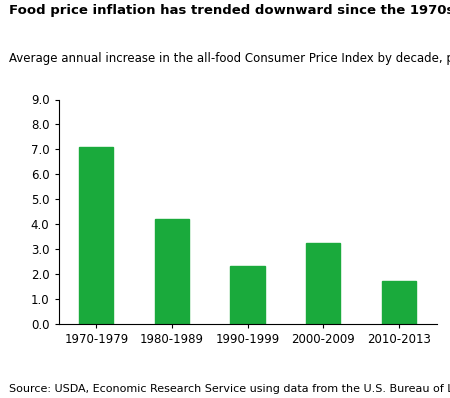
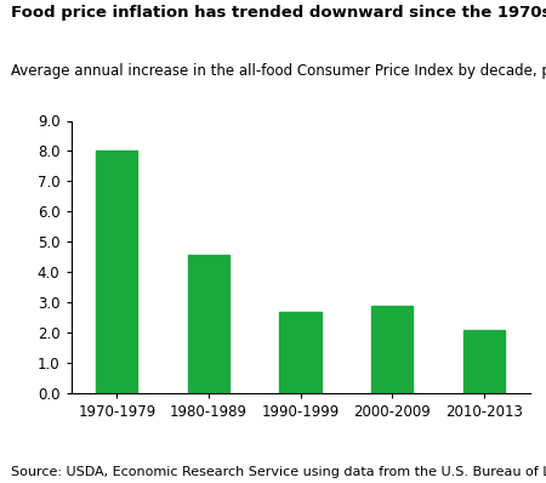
1970-1979: 7.10 -> 8.03
1980-1989: 4.20 -> 4.58
1990-1999: 2.35 -> 2.70
2000-2009: 3.25 -> 2.88
2010-2013: 1.75 -> 2.10
